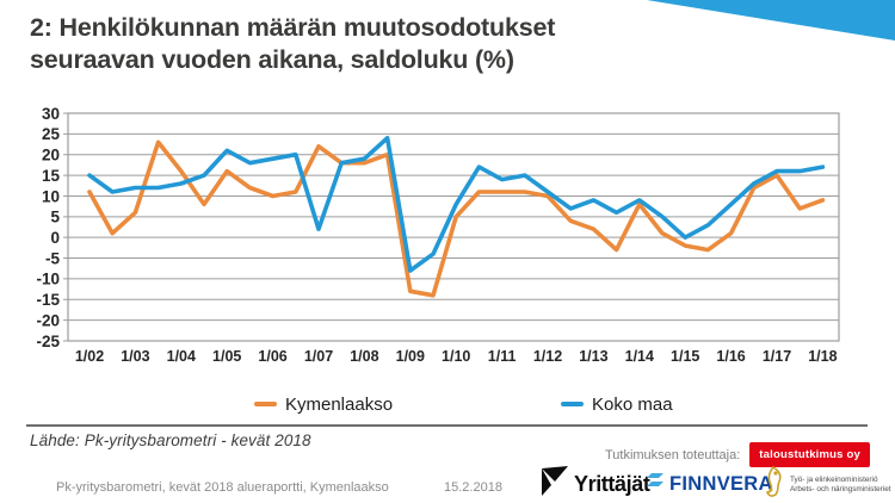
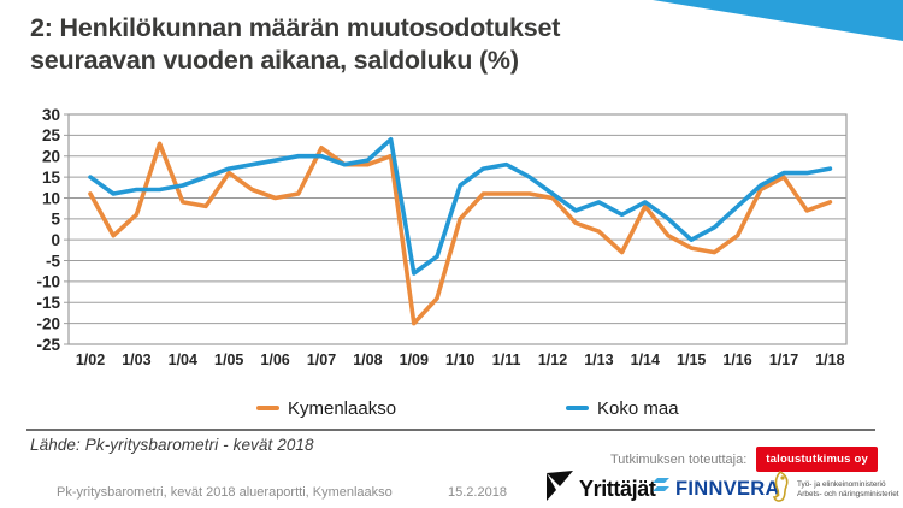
Kymenlaakso/1/04: 16 -> 9
Koko maa/1/05: 21 -> 17
Koko maa/1/07: 2 -> 20
Kymenlaakso/1/09: -13 -> -20
Koko maa/1/10: 8 -> 13
Koko maa/1/11: 14 -> 18
